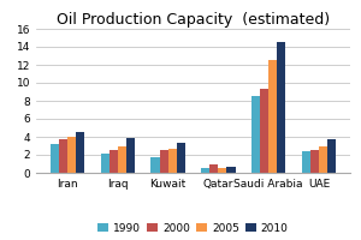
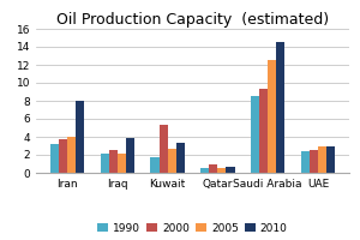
2010/Iran: 4.5 -> 8.0
2005/Iraq: 3.0 -> 2.2
2000/Kuwait: 2.5 -> 5.4
2010/UAE: 3.7 -> 3.0
